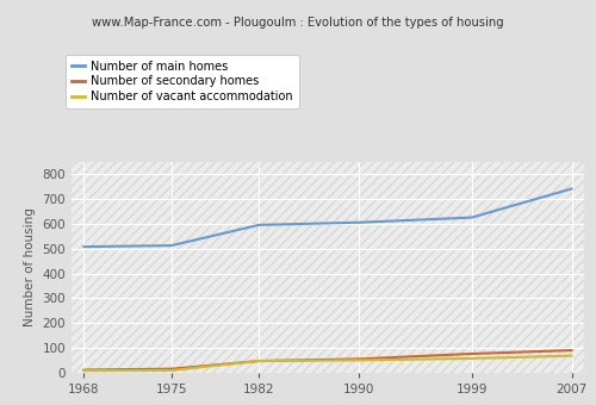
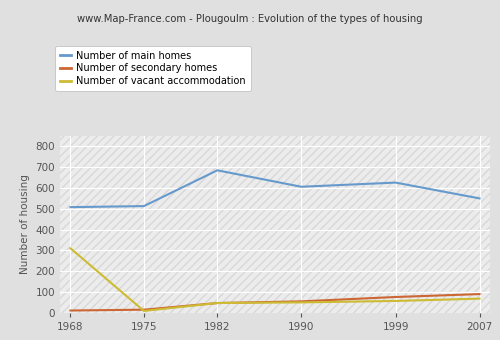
Number of vacant accommodation/1968: 8 -> 310
Number of main homes/1982: 596 -> 685
Number of main homes/2007: 742 -> 550
